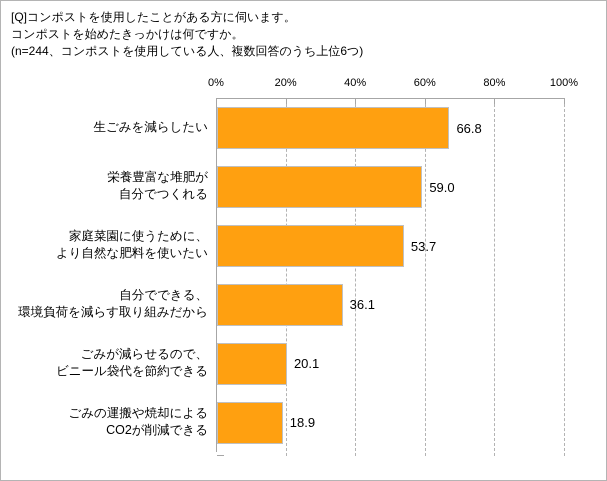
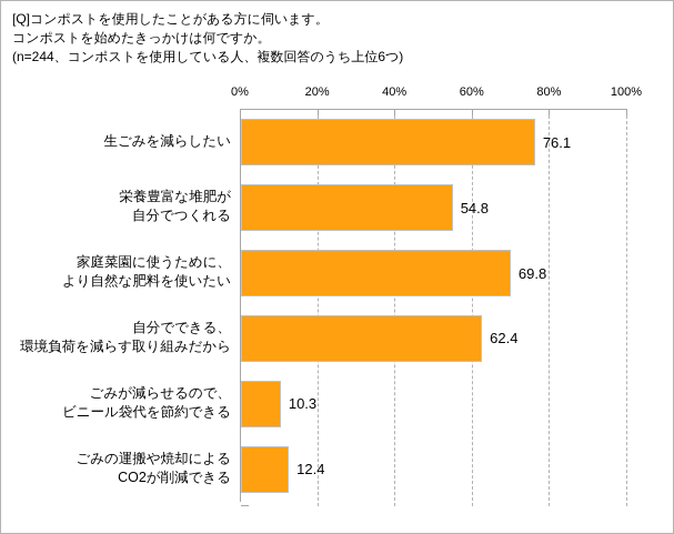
生ごみを減らしたい: 66.8 -> 76.1
栄養豊富な堆肥が 自分でつくれる: 59.0 -> 54.8
家庭菜園に使うために、 より自然な肥料を使いたい: 53.7 -> 69.8
自分でできる、 環境負荷を減らす取り組みだから: 36.1 -> 62.4
ごみが減らせるので、 ビニール袋代を節約できる: 20.1 -> 10.3
ごみの運搬や焼却による CO2が削減できる: 18.9 -> 12.4
